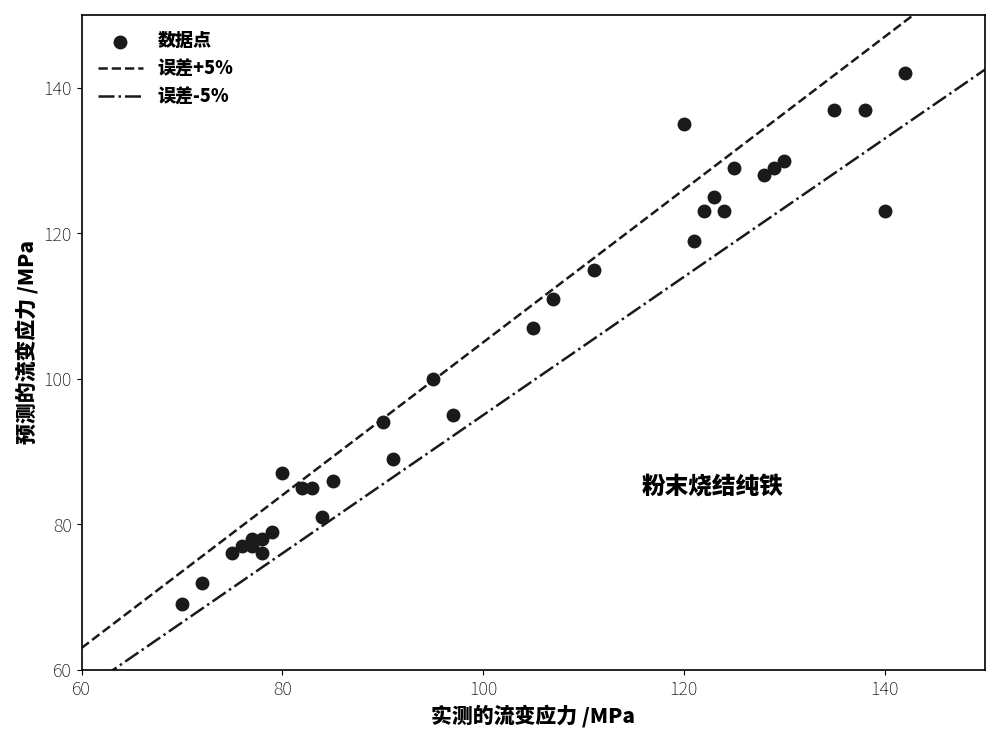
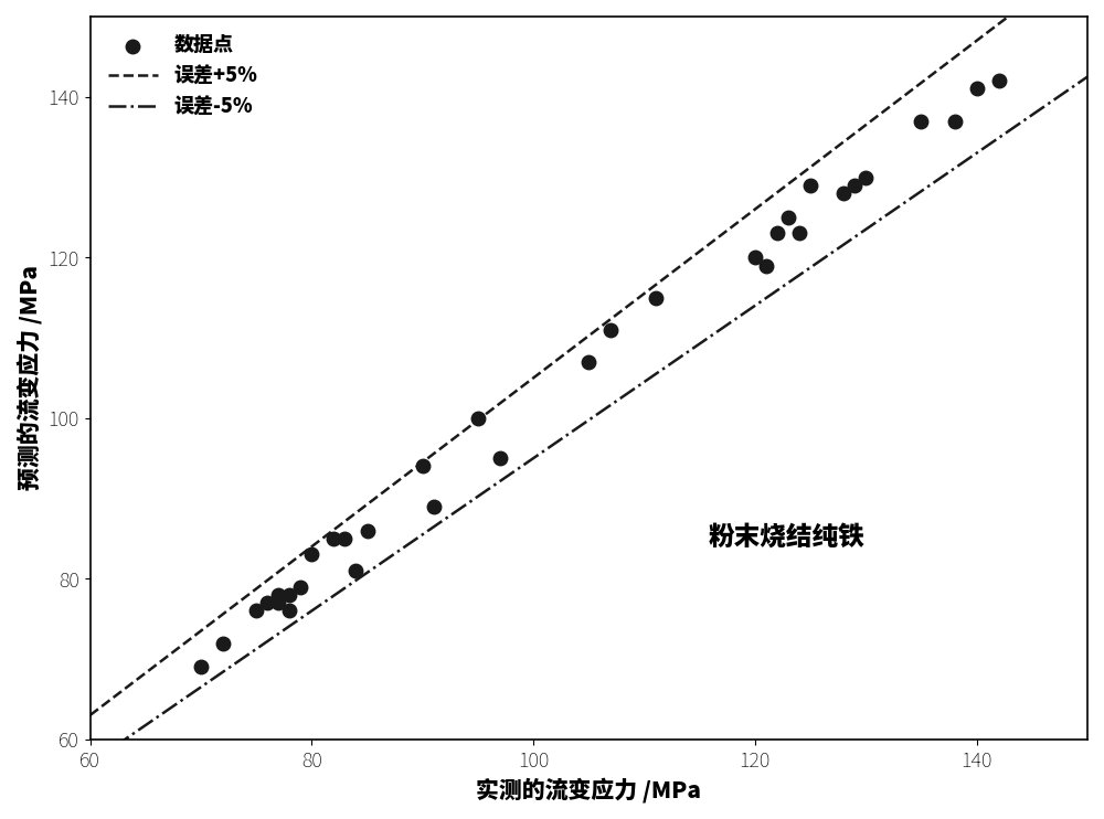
80: 87 -> 83
120: 135 -> 120
140: 123 -> 141
